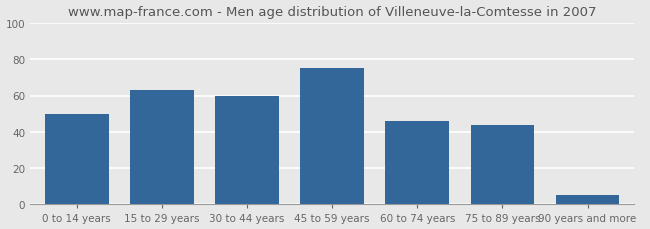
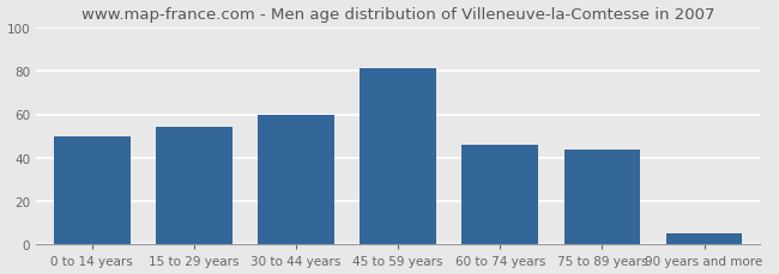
15 to 29 years: 63 -> 54
45 to 59 years: 75 -> 81
